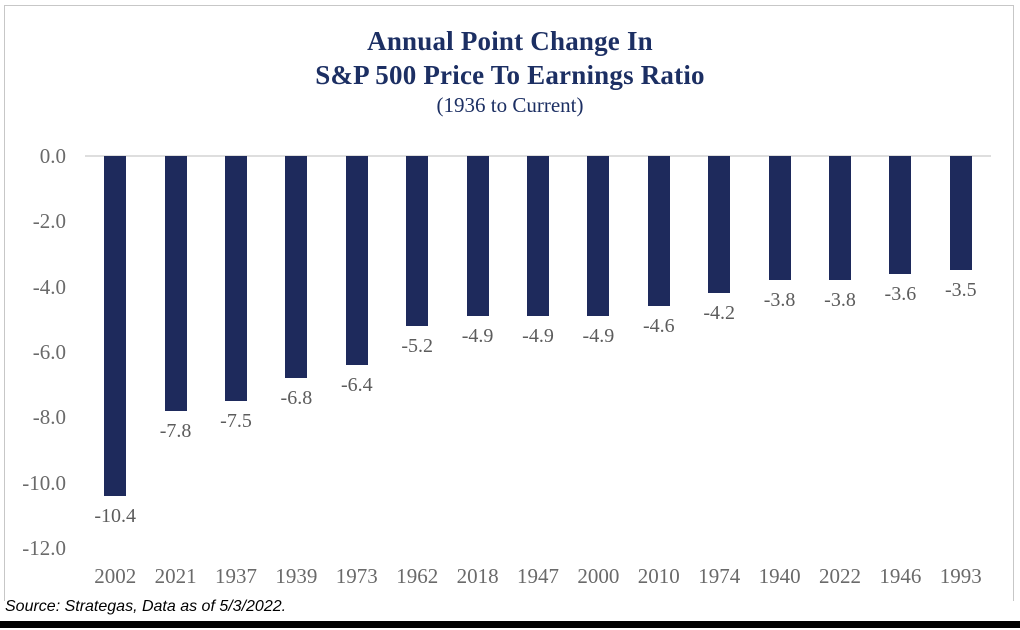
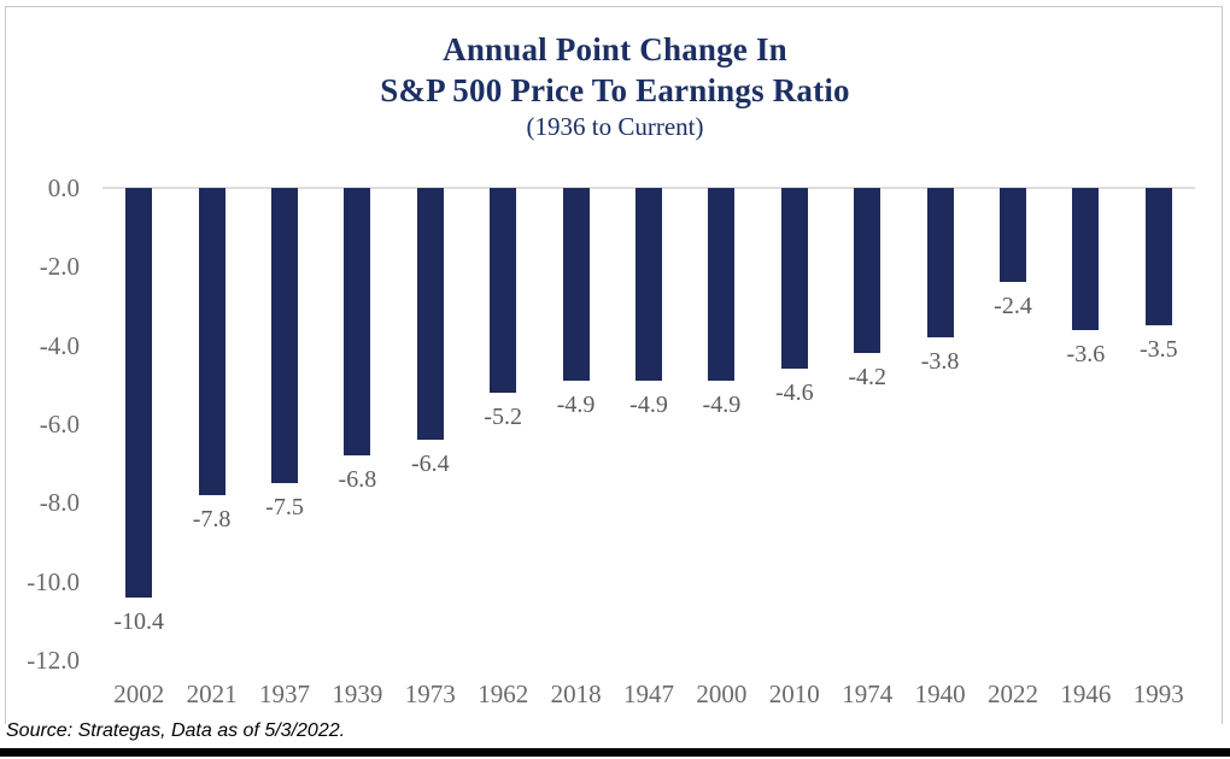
2022: -3.8 -> -2.4
